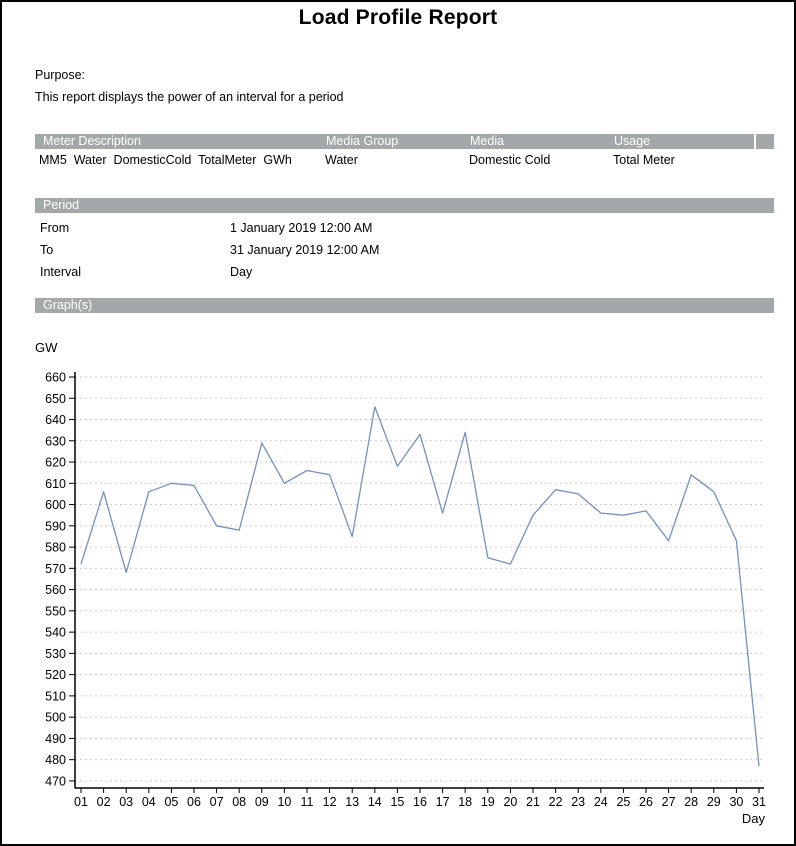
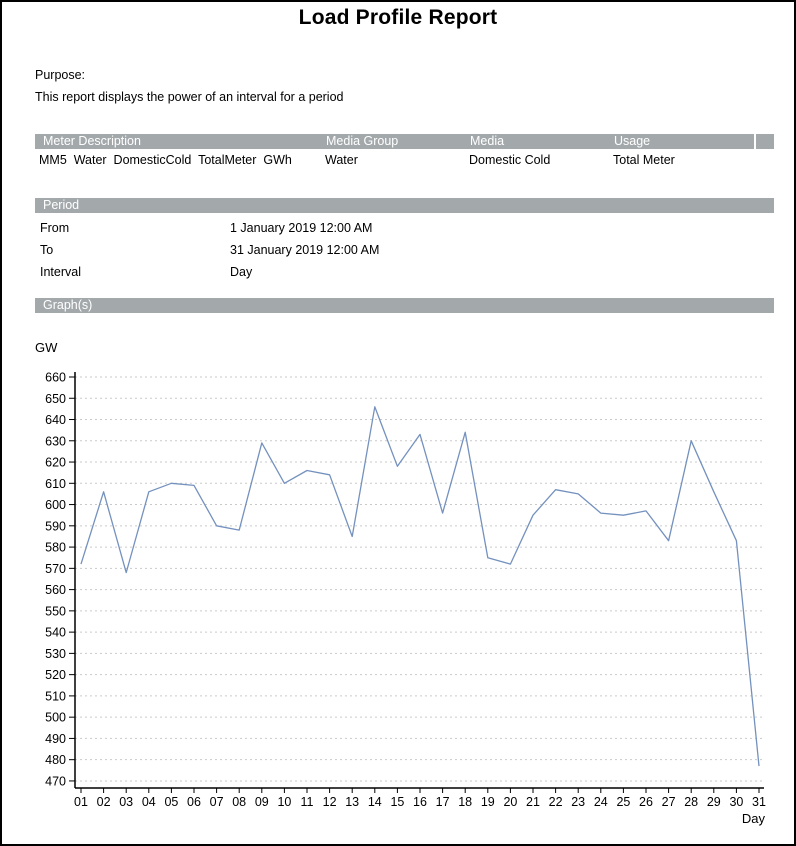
28: 614 -> 630
